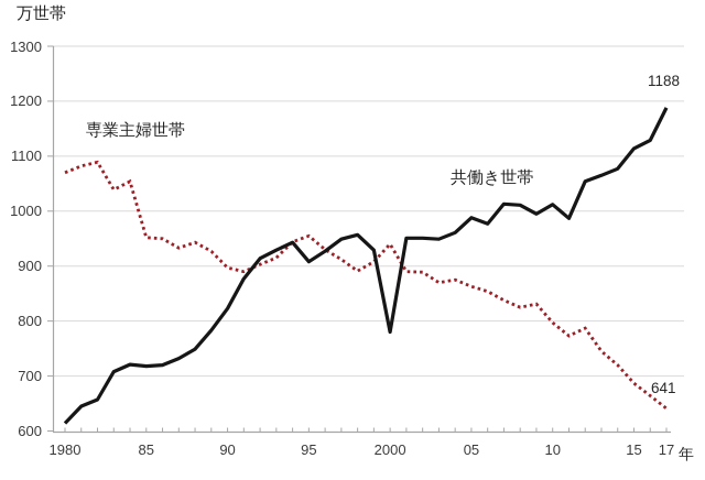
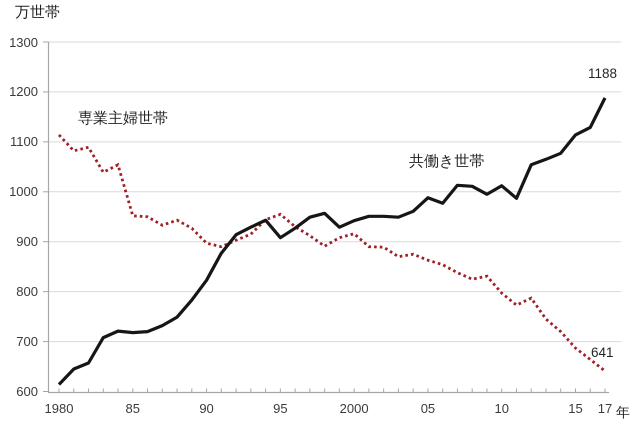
専業主婦世帯/1980: 1070 -> 1110
専業主婦世帯/2000: 940 -> 920
共働き世帯/2000: 780 -> 940
